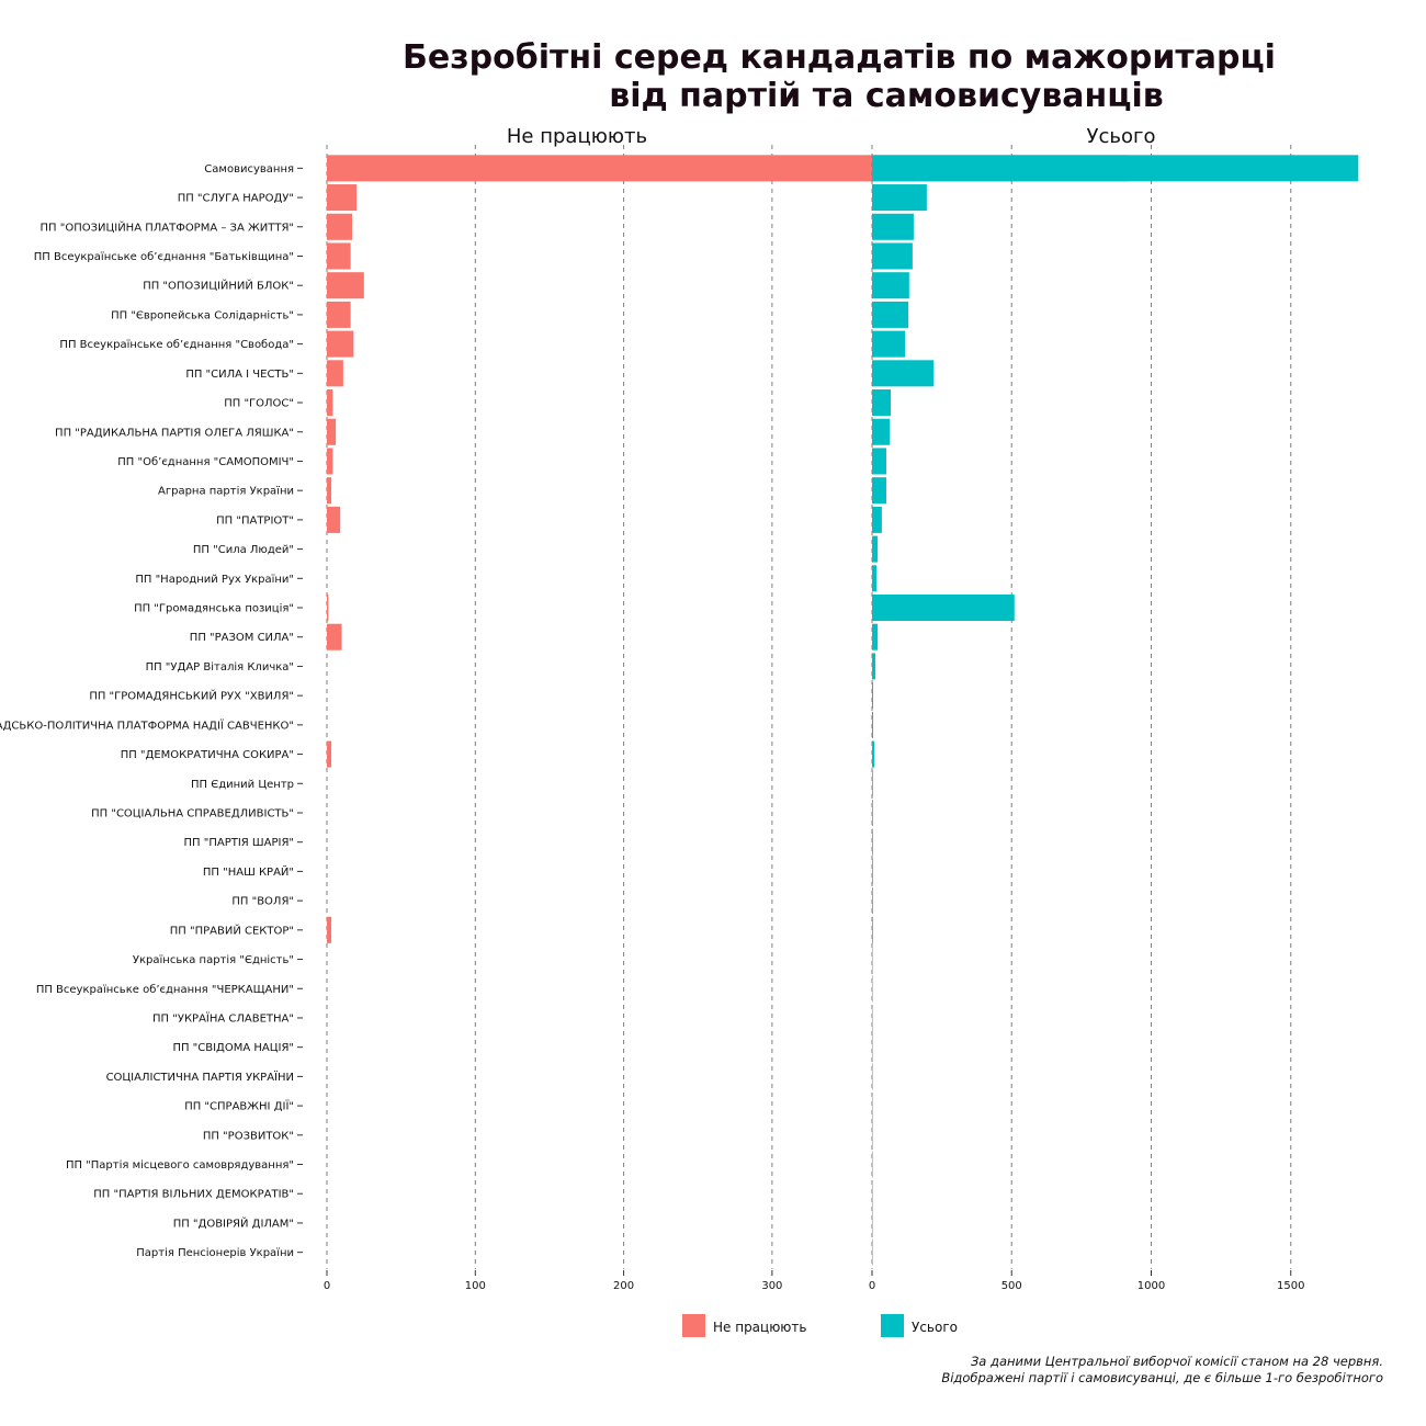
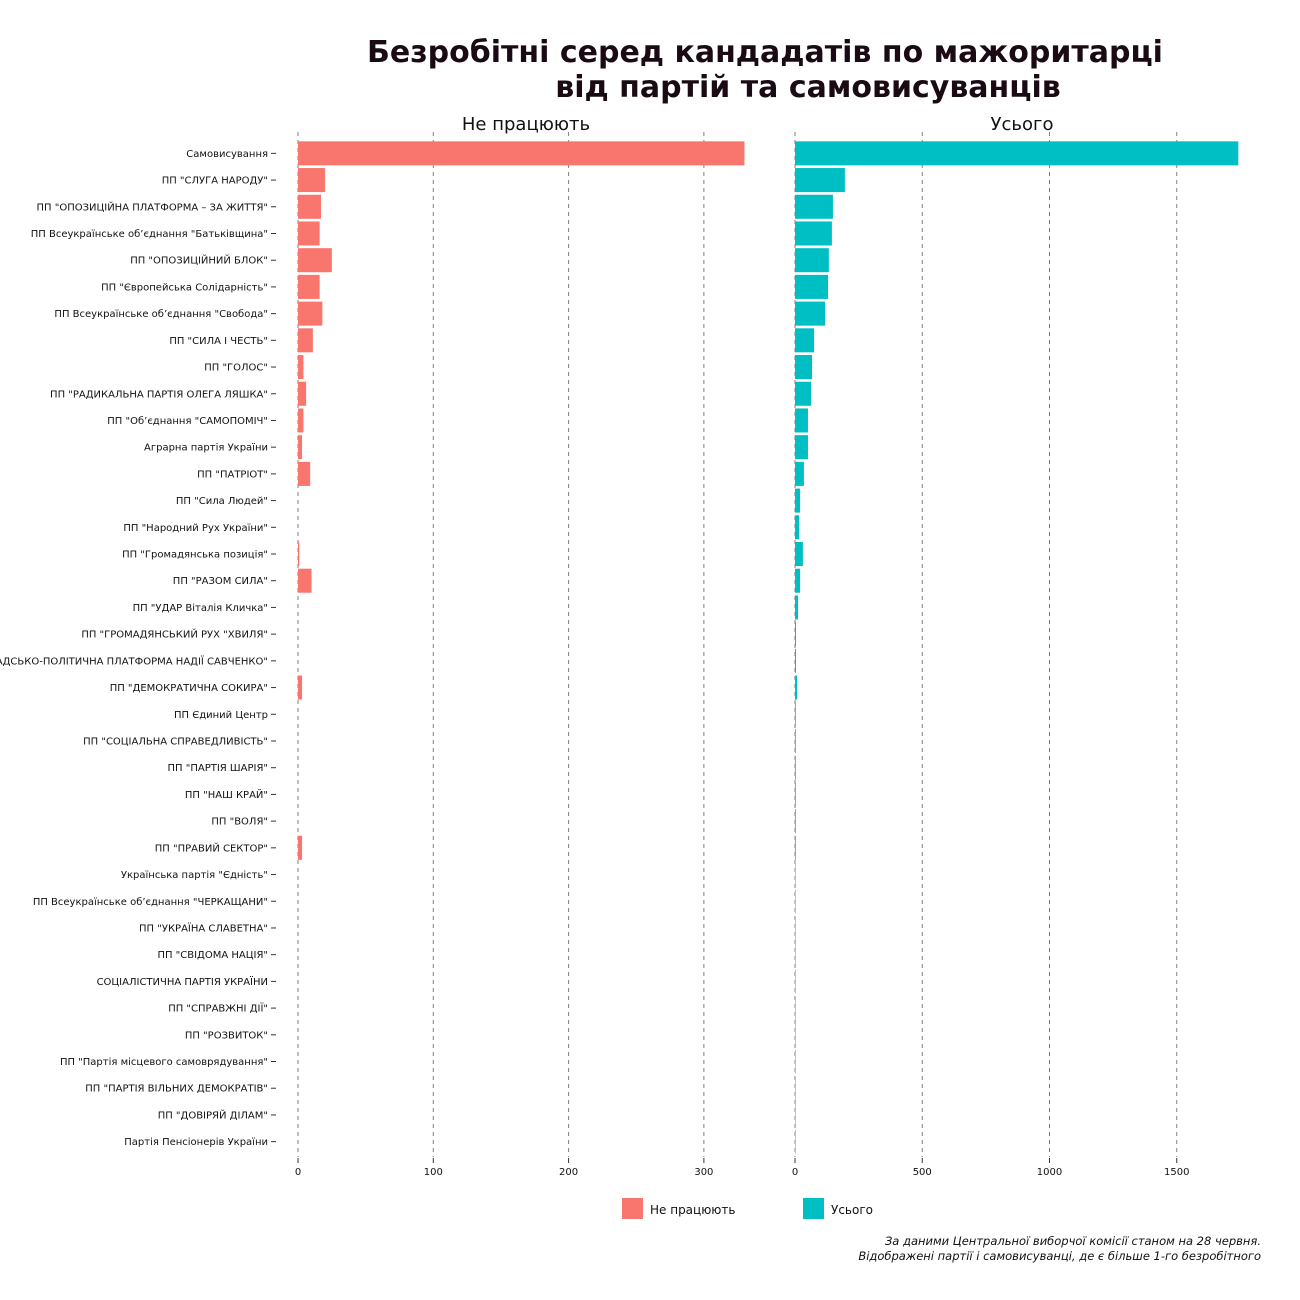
Не працюють/Самовисування: 540 -> 330
Усього/ПП "СИЛА І ЧЕСТЬ": 220 -> 80
Усього/ПП "Громадянська позиція": 510 -> 30
